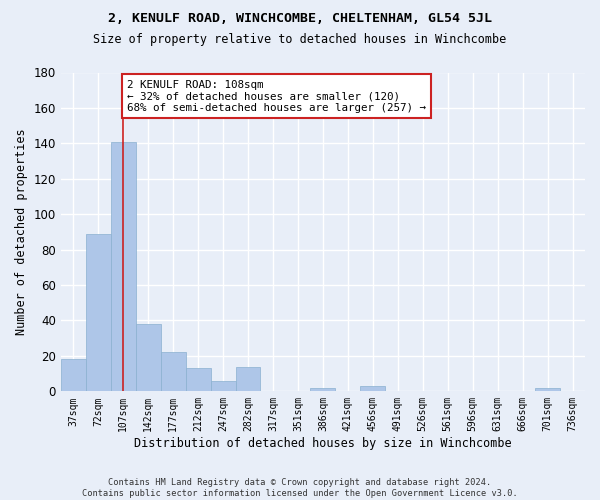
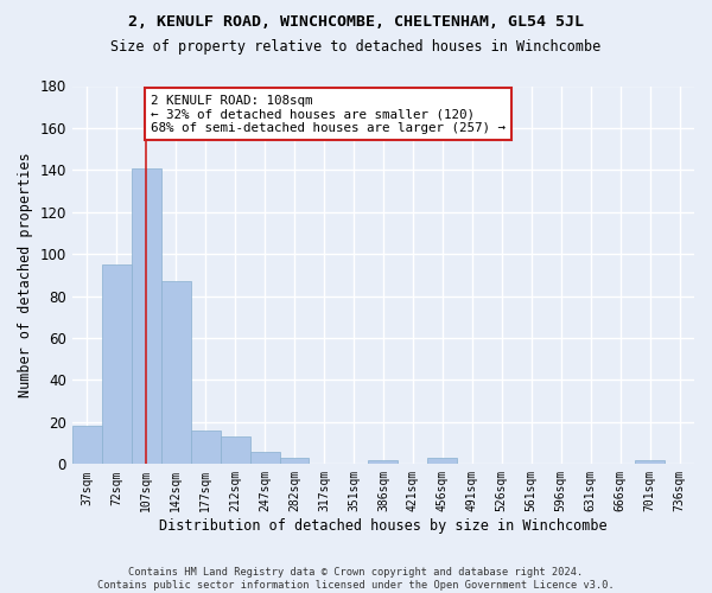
72sqm: 89 -> 95
142sqm: 38 -> 87
177sqm: 22 -> 16
282sqm: 14 -> 3
